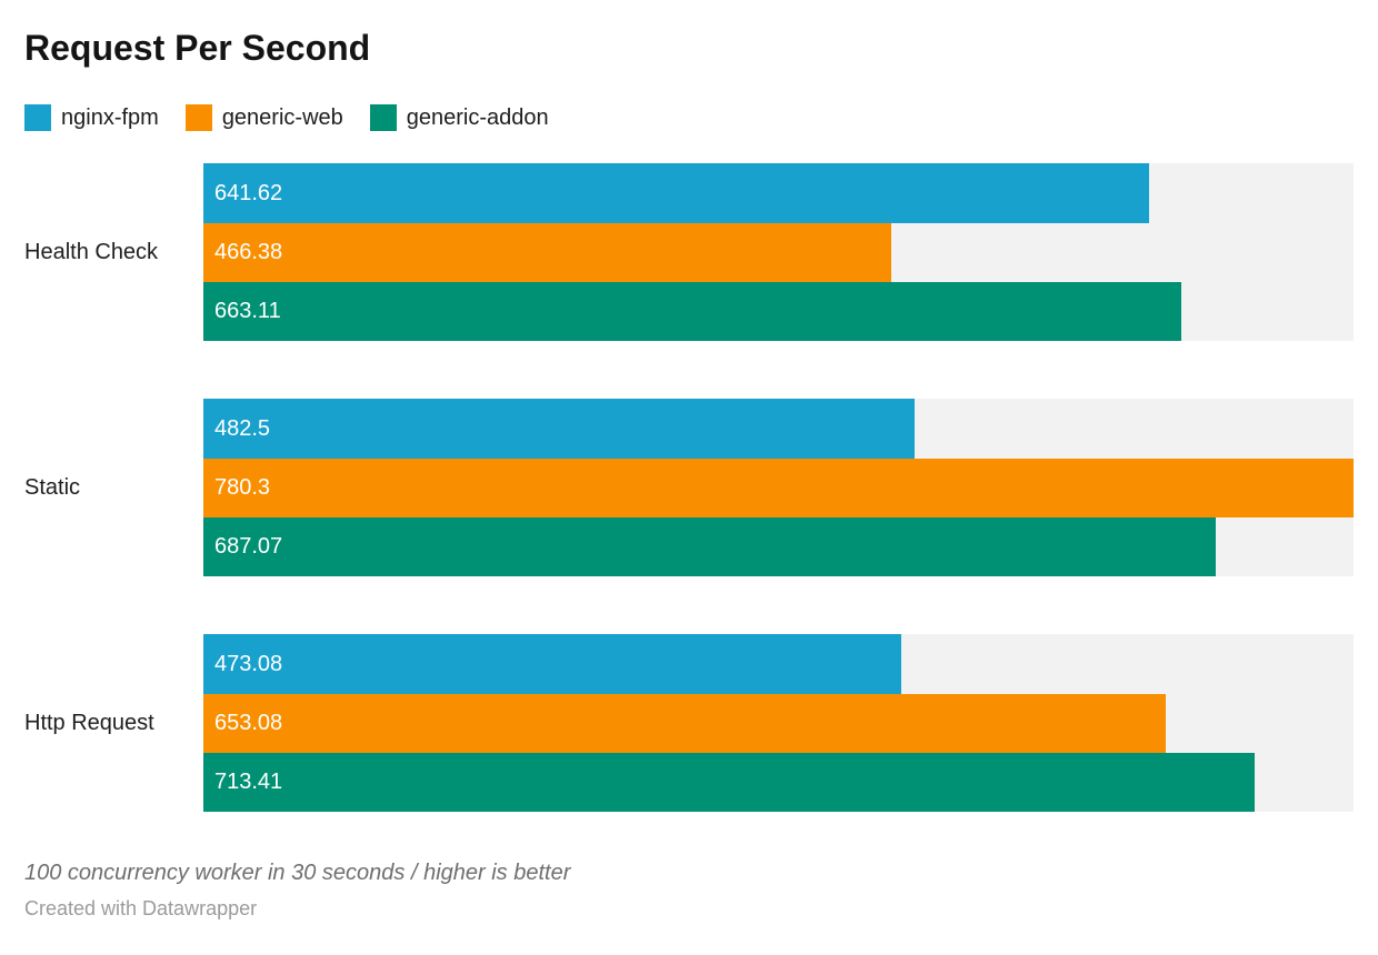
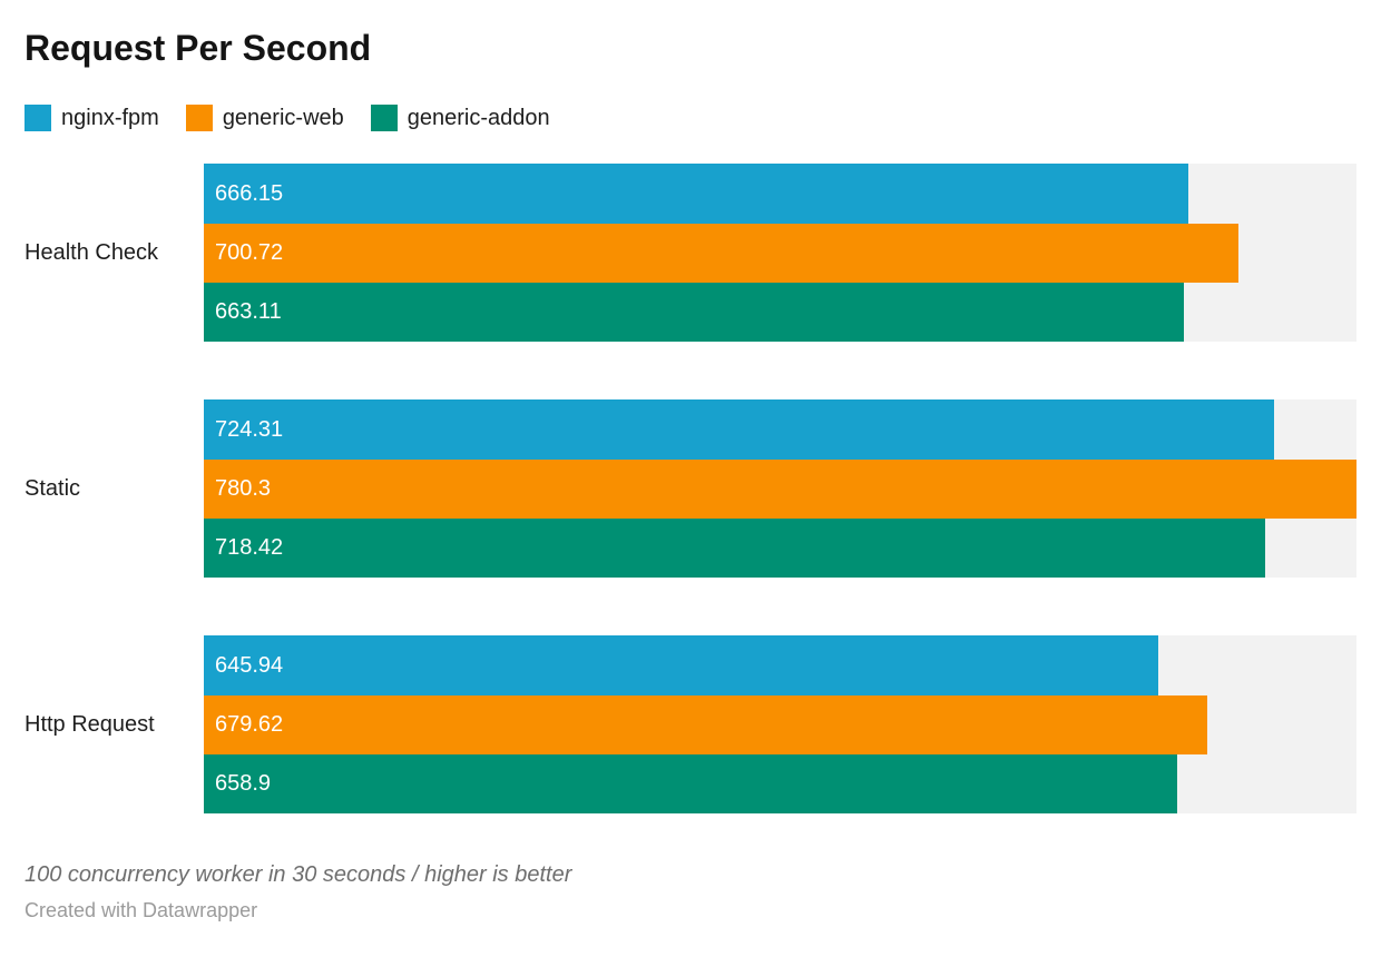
nginx-fpm/Health Check: 641.62 -> 666.15
generic-web/Health Check: 466.38 -> 700.72
nginx-fpm/Static: 482.5 -> 724.31
generic-addon/Static: 687.07 -> 718.42
nginx-fpm/Http Request: 473.08 -> 645.94
generic-web/Http Request: 653.08 -> 679.62
generic-addon/Http Request: 713.41 -> 658.9
